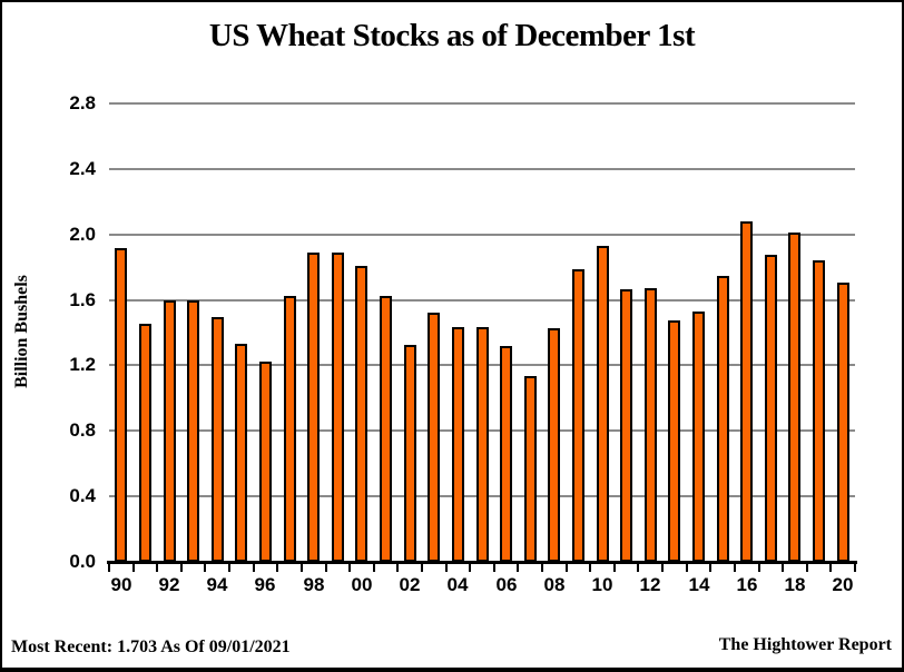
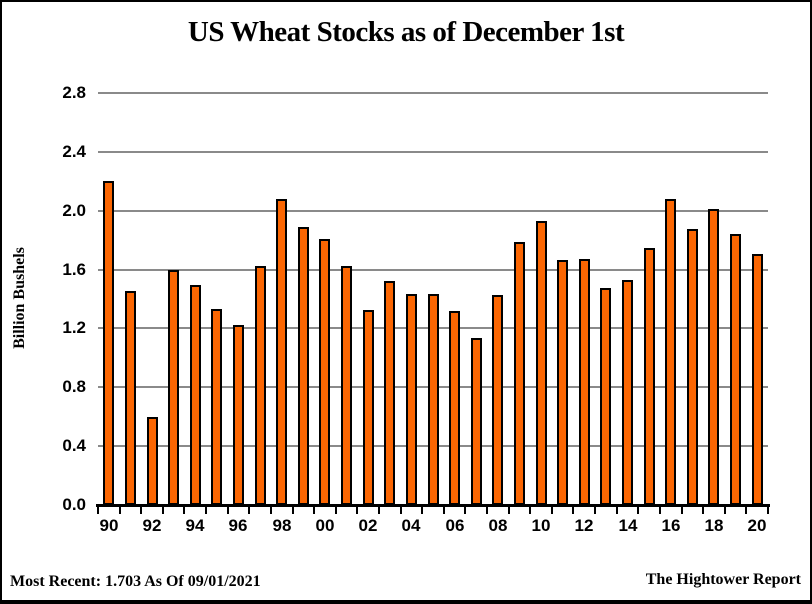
90: 1.92 -> 2.20
92: 1.60 -> 0.60
98: 1.89 -> 2.08
